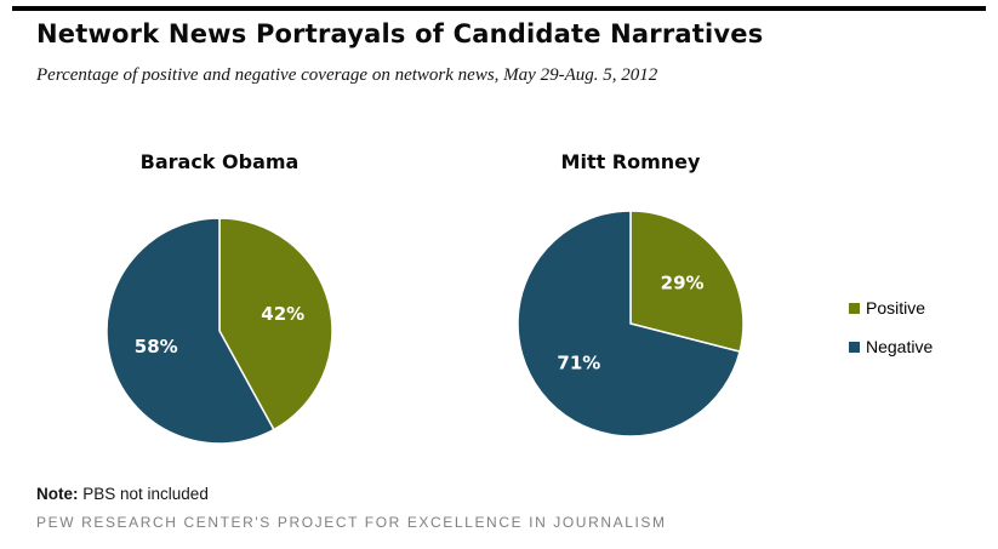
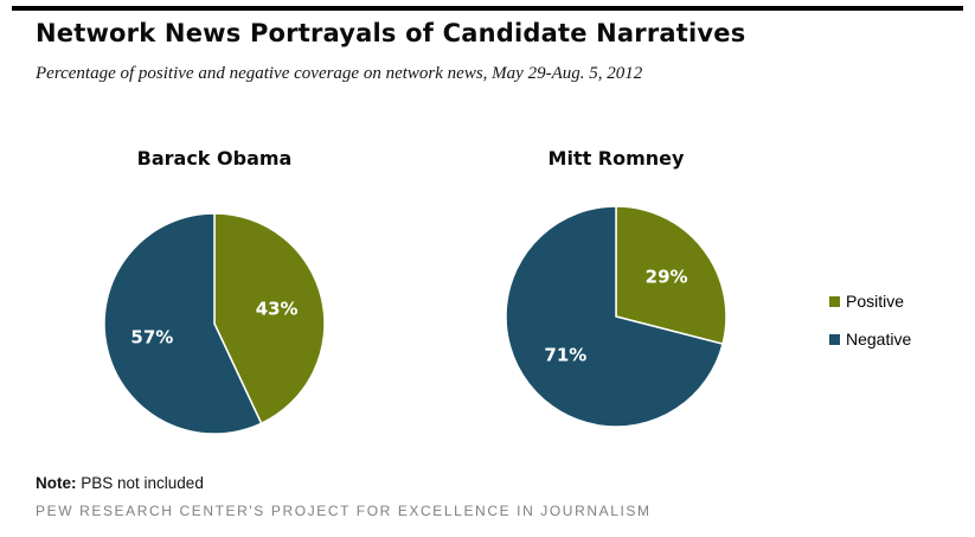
Barack Obama/Positive: 42% -> 43%
Barack Obama/Negative: 58% -> 57%
